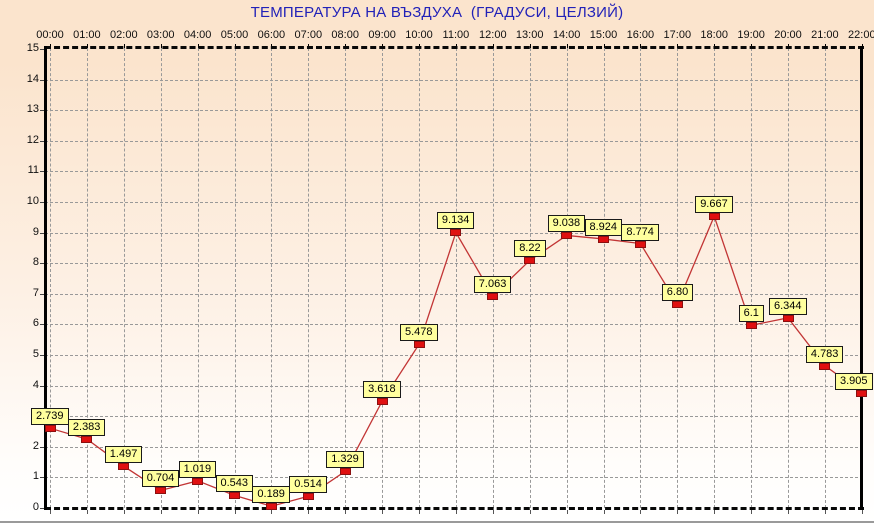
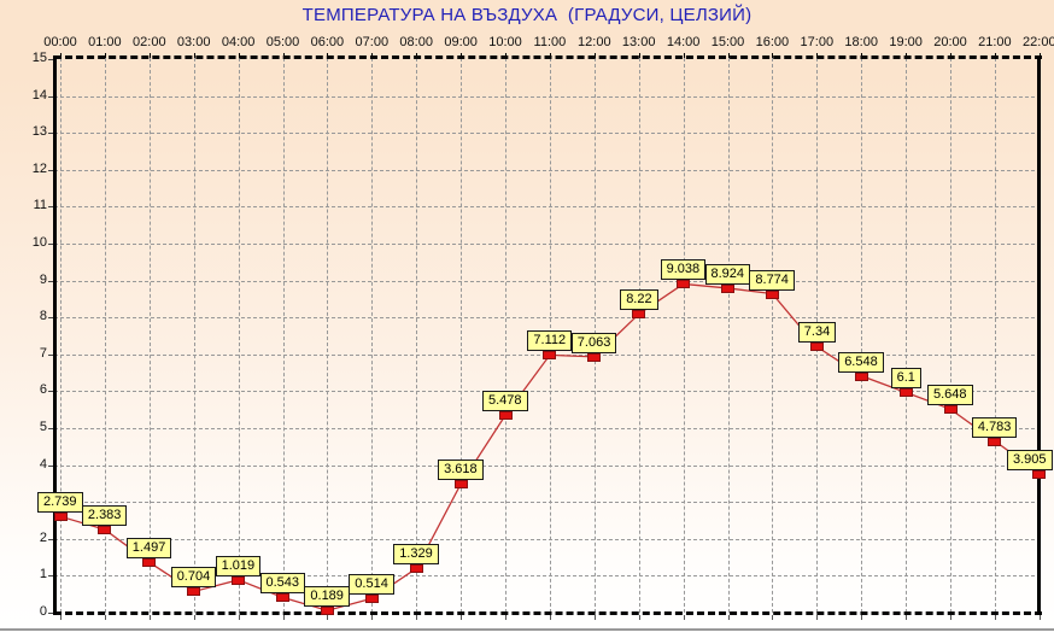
11:00: 9.134 -> 7.112
17:00: 6.80 -> 7.34
18:00: 9.667 -> 6.548
20:00: 6.344 -> 5.648
